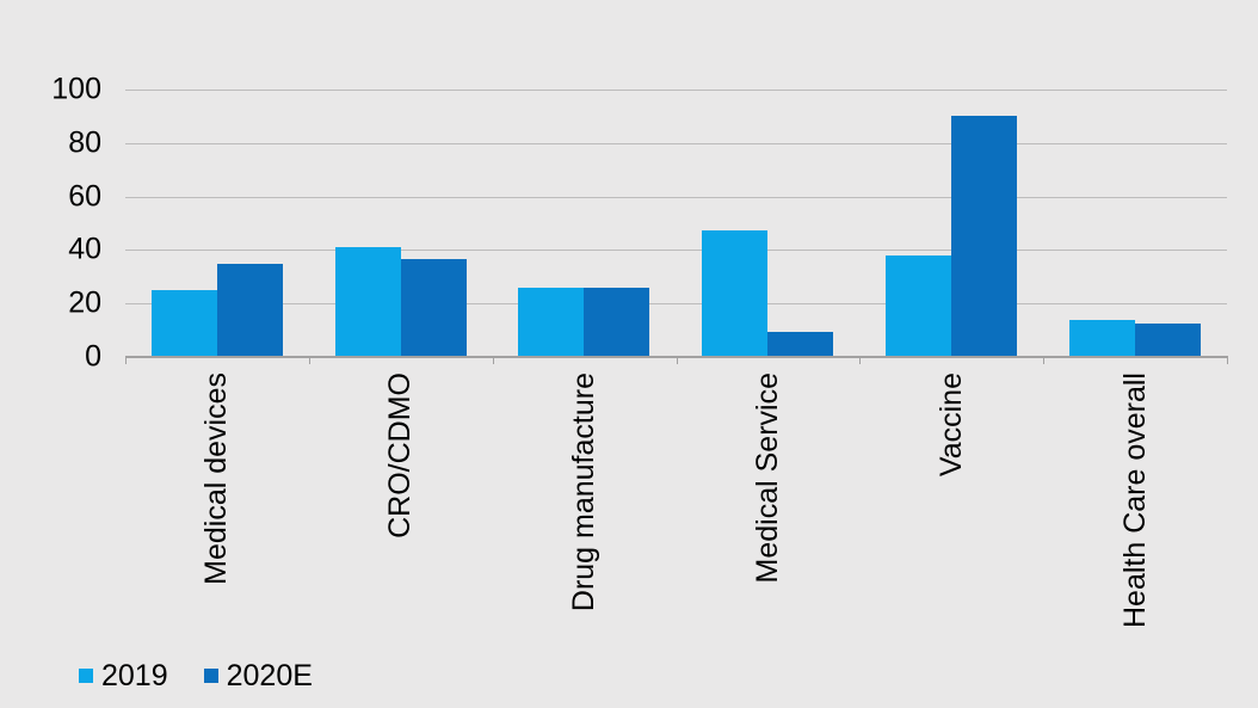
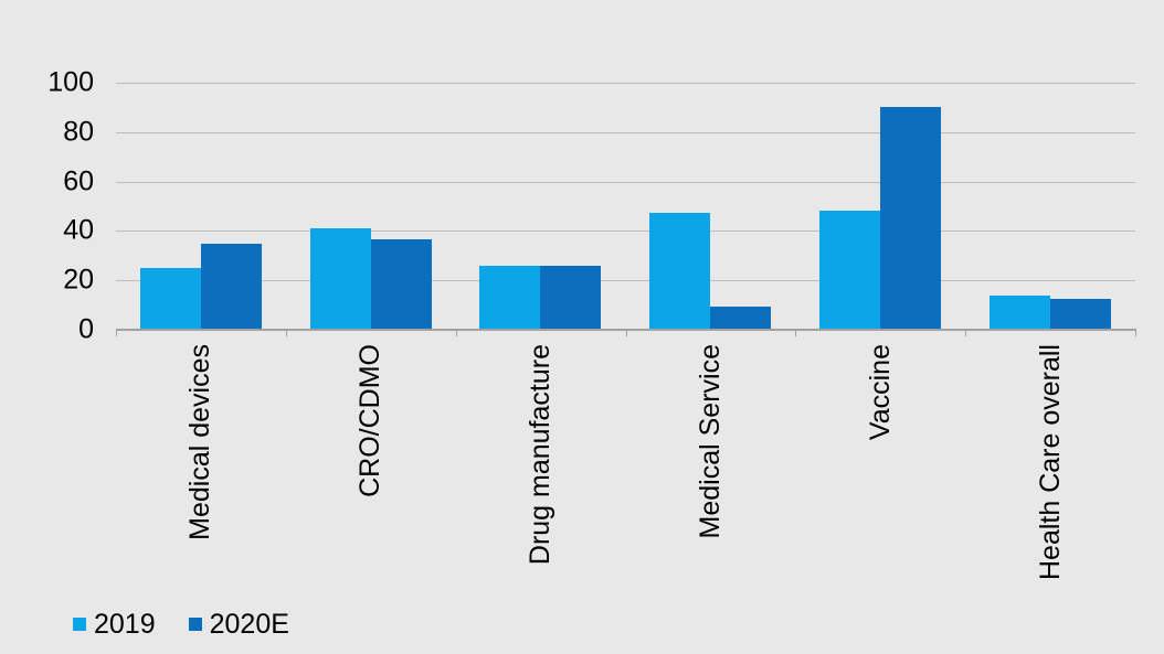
2019/Vaccine: 38 -> 48
